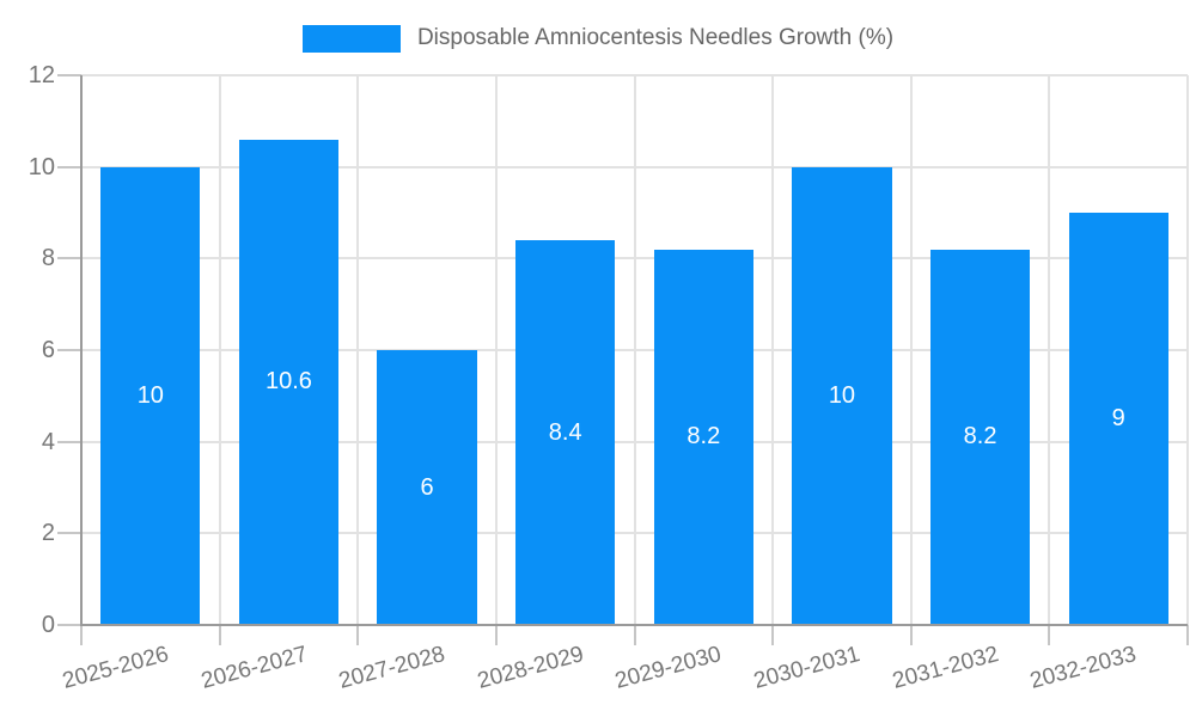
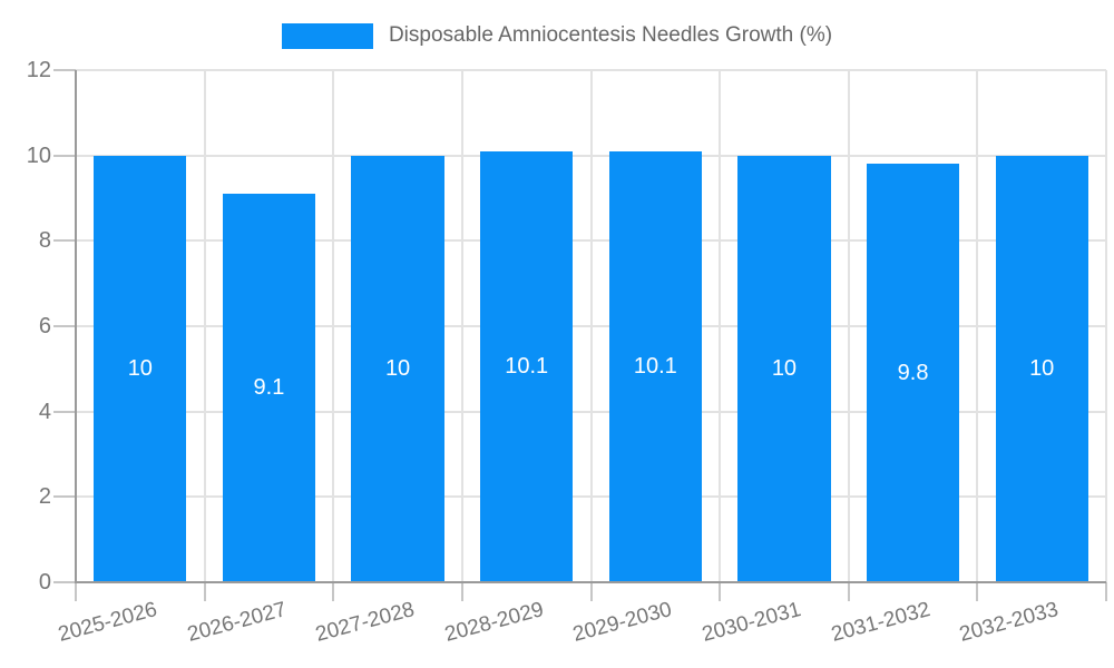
2026-2027: 10.6 -> 9.1
2027-2028: 6 -> 10
2028-2029: 8.4 -> 10.1
2029-2030: 8.2 -> 10.1
2031-2032: 8.2 -> 9.8
2032-2033: 9 -> 10
